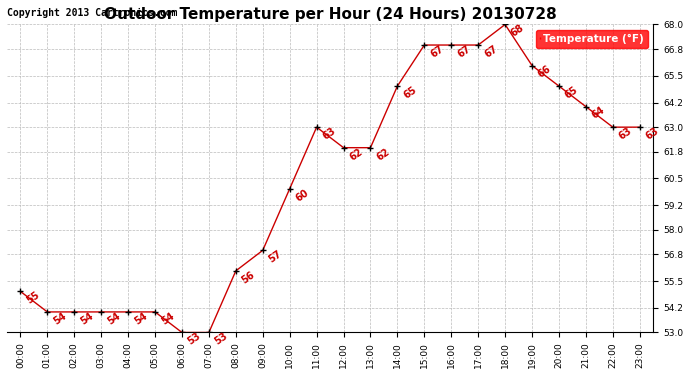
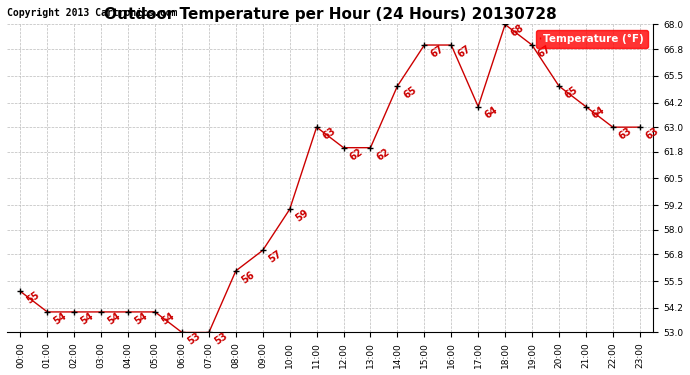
10:00: 60 -> 59
17:00: 67 -> 64
19:00: 66 -> 67
